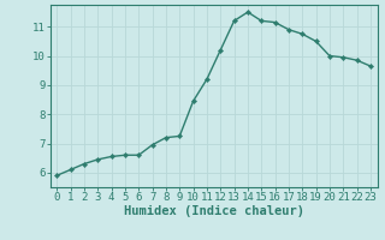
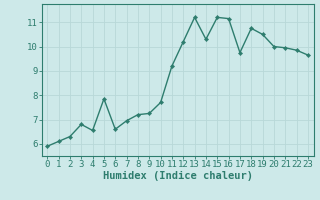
3: 6.45 -> 6.80
5: 6.60 -> 7.85
10: 8.45 -> 7.70
14: 11.50 -> 10.30
17: 10.90 -> 9.75
